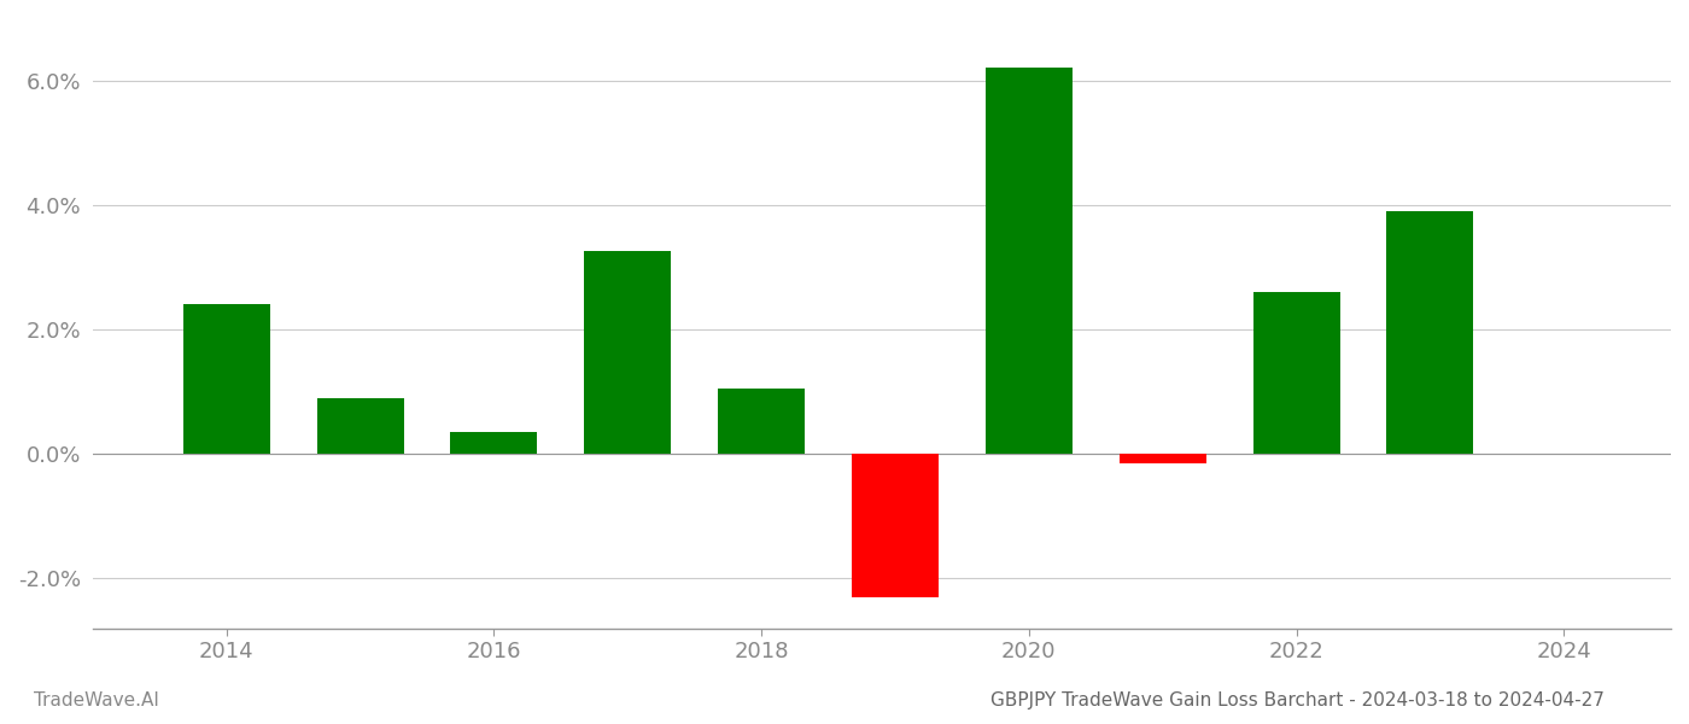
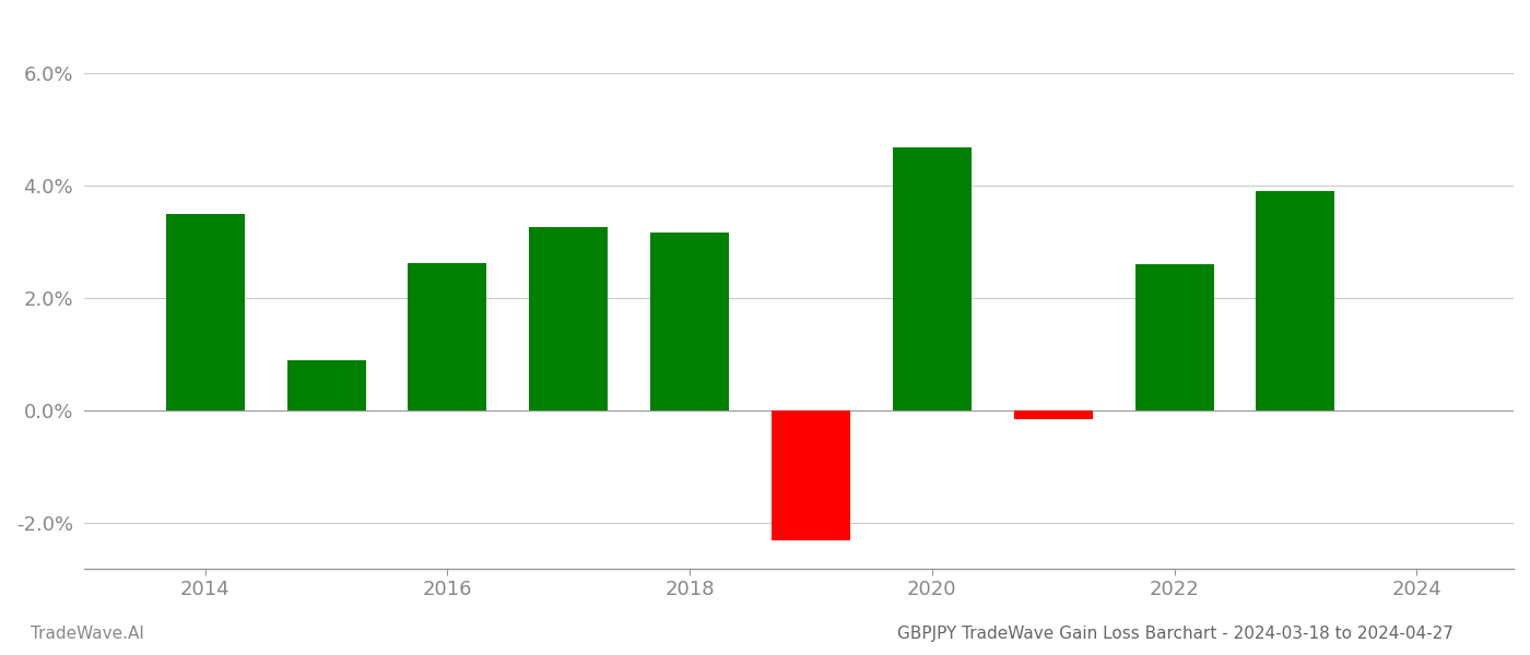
2014: 2.40% -> 3.50%
2016: 0.35% -> 2.62%
2018: 1.05% -> 3.16%
2020: 6.20% -> 4.68%
